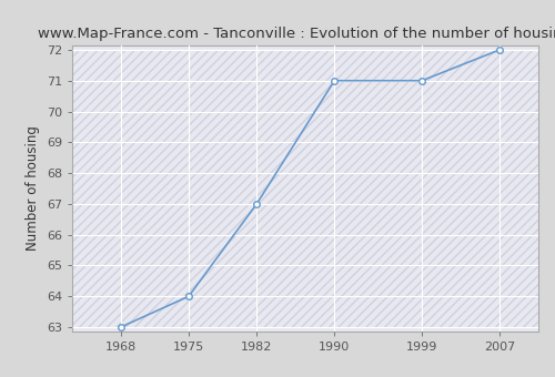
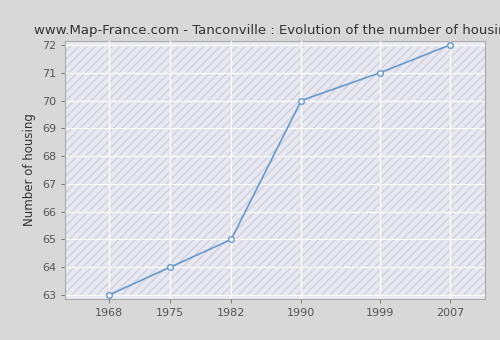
1982: 67 -> 65
1990: 71 -> 70
